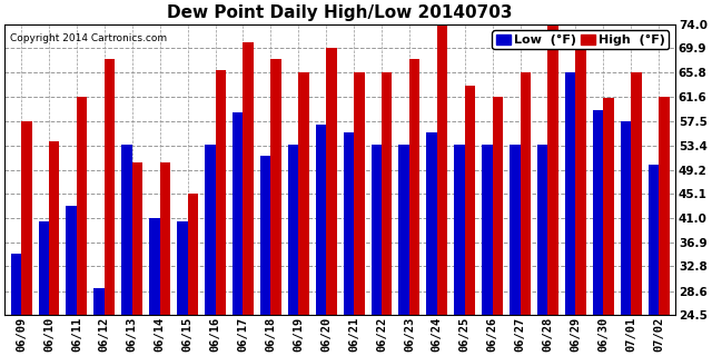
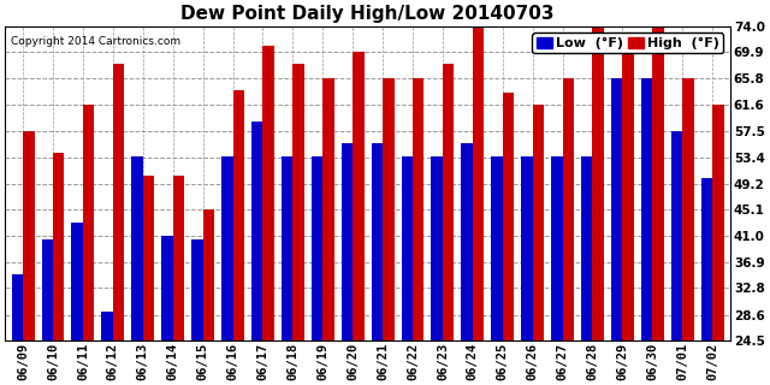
High (°F)/06/16: 66.2 -> 64.0
Low (°F)/06/18: 51.6 -> 53.5
Low (°F)/06/20: 57.0 -> 55.5
Low (°F)/06/30: 59.4 -> 65.8
High (°F)/06/30: 61.4 -> 74.0
